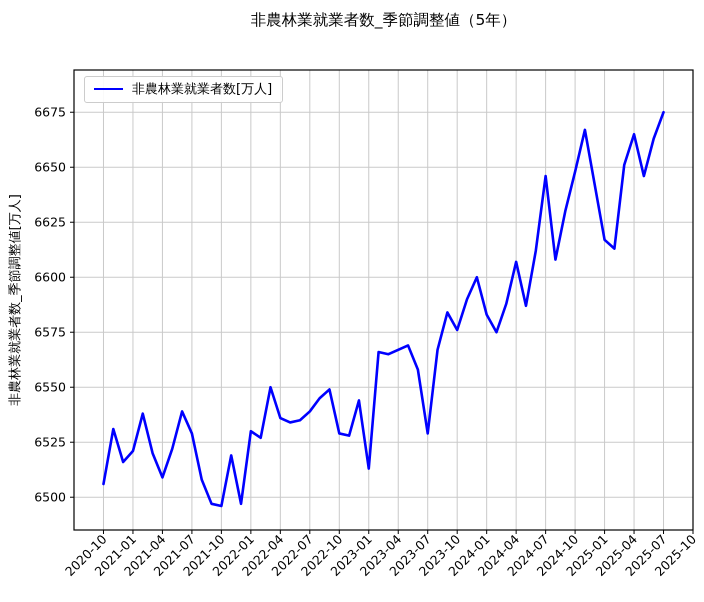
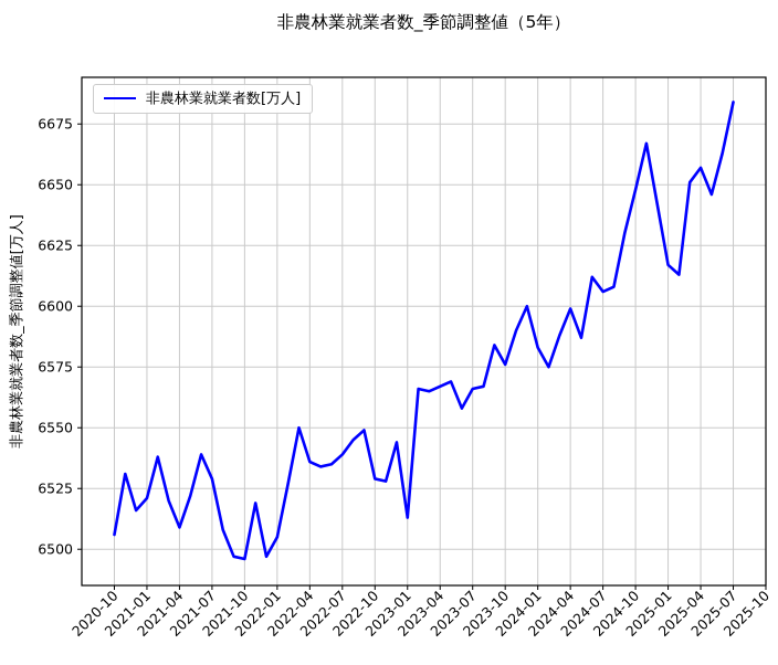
2022-01: 6530 -> 6505
2023-07: 6529 -> 6566
2024-04: 6607 -> 6599
2024-07: 6646 -> 6606
2025-04: 6665 -> 6657
2025-07: 6675 -> 6684
